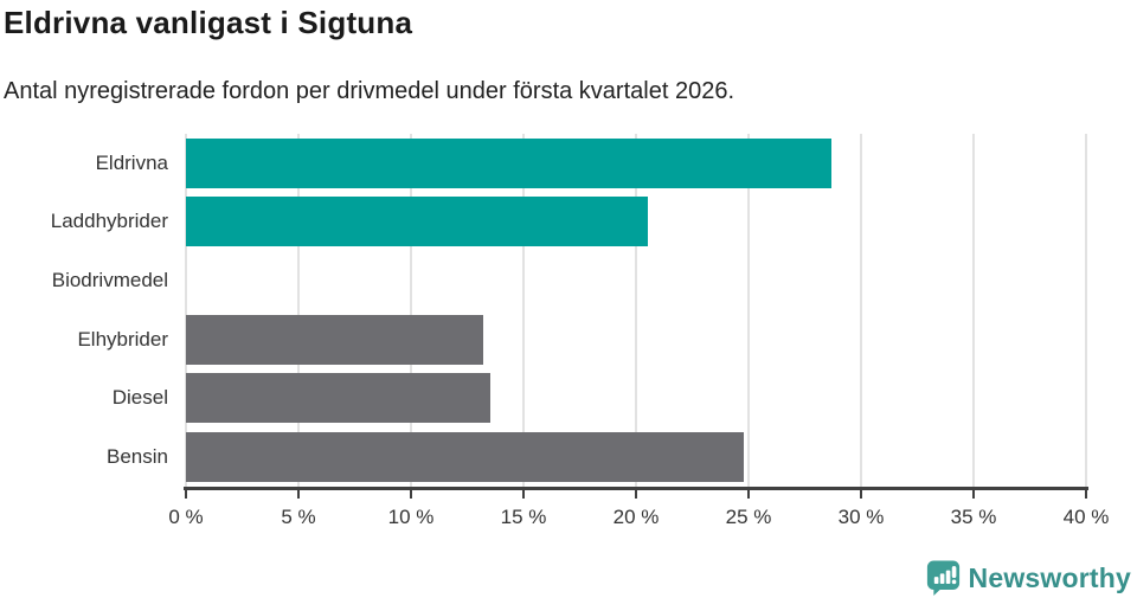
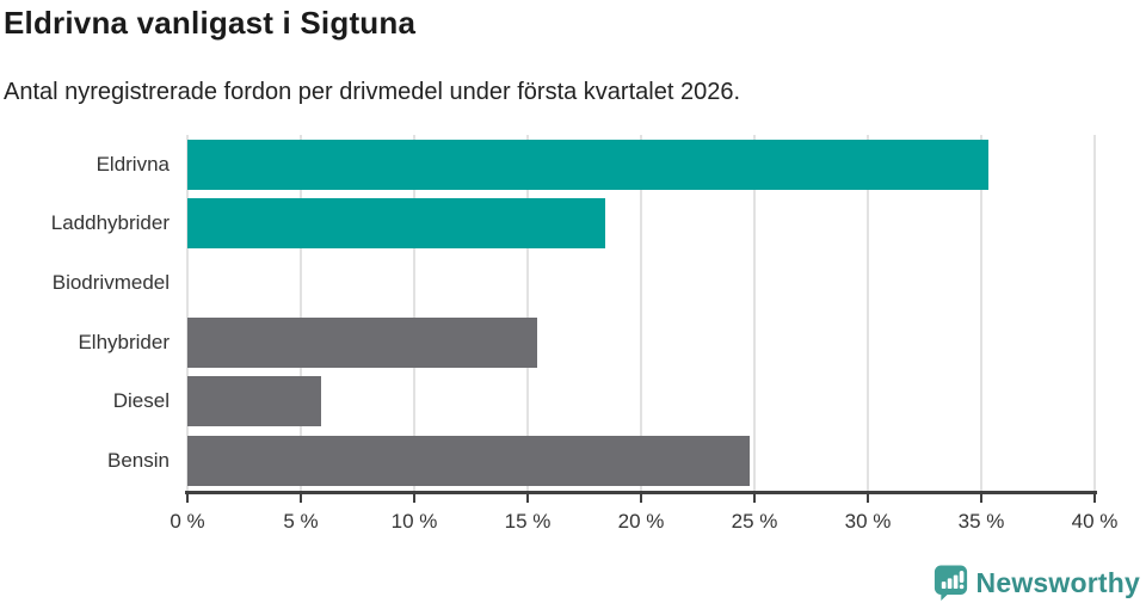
Eldrivna: 28.7% -> 35.3%
Laddhybrider: 20.5% -> 18.4%
Elhybrider: 13.2% -> 15.4%
Diesel: 13.5% -> 5.9%
